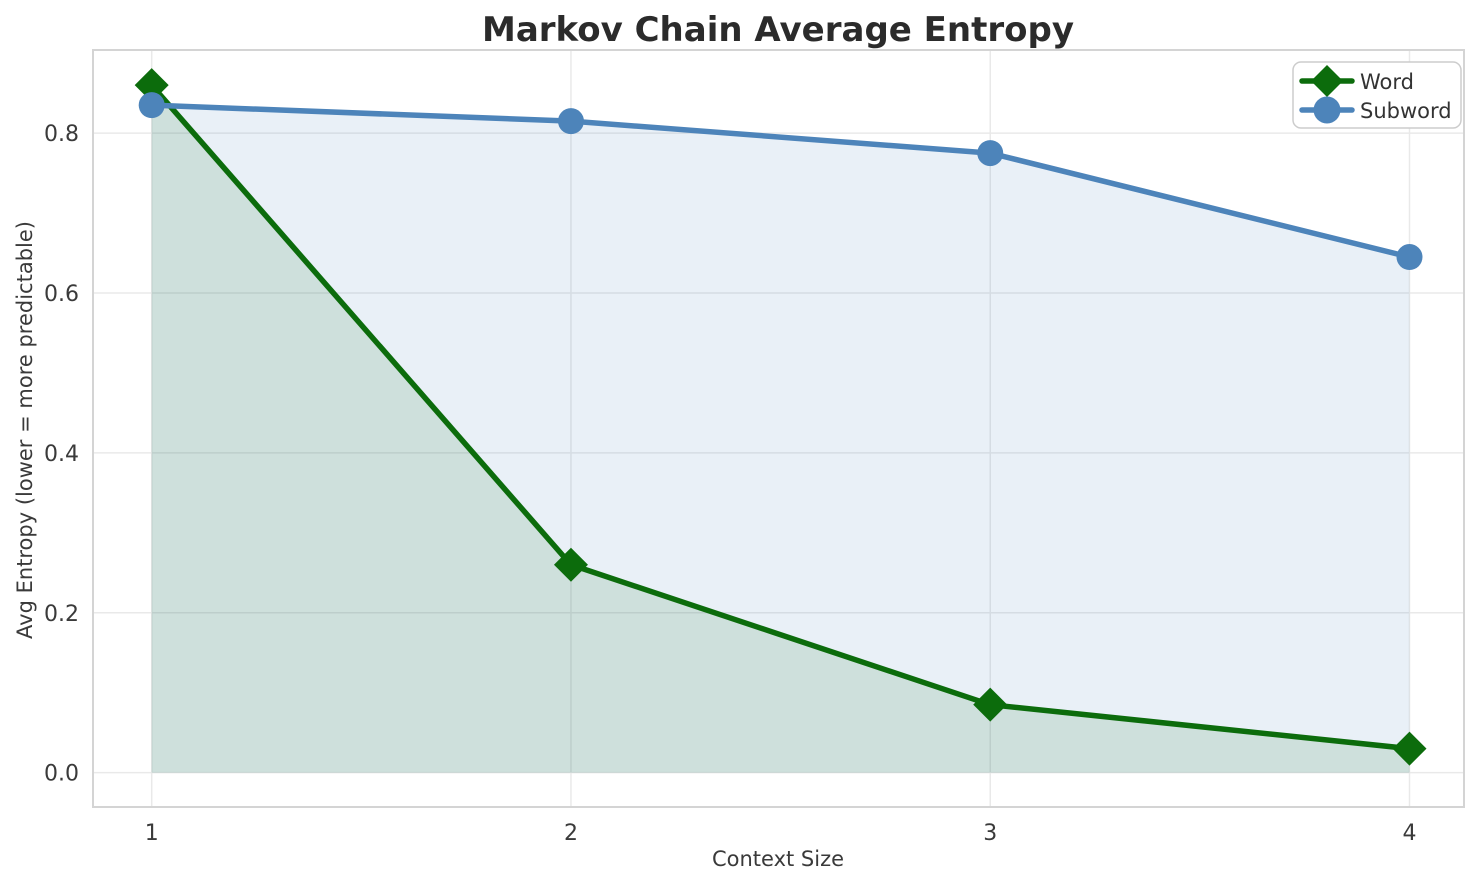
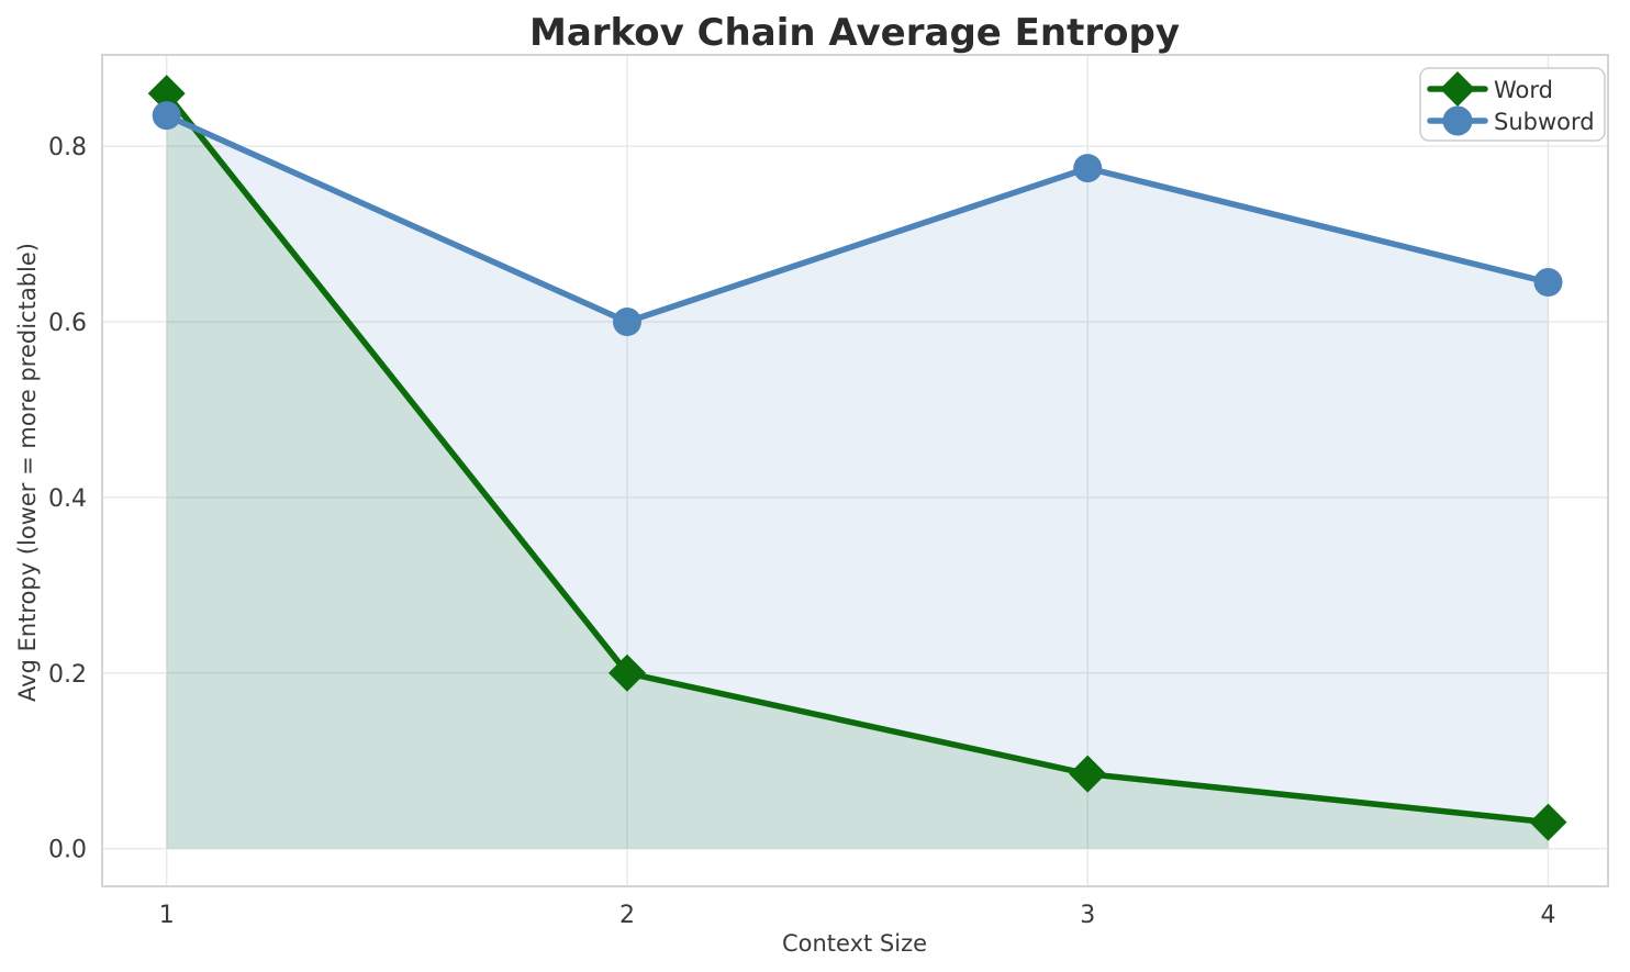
Word/2: 0.26 -> 0.20
Subword/2: 0.81 -> 0.60
